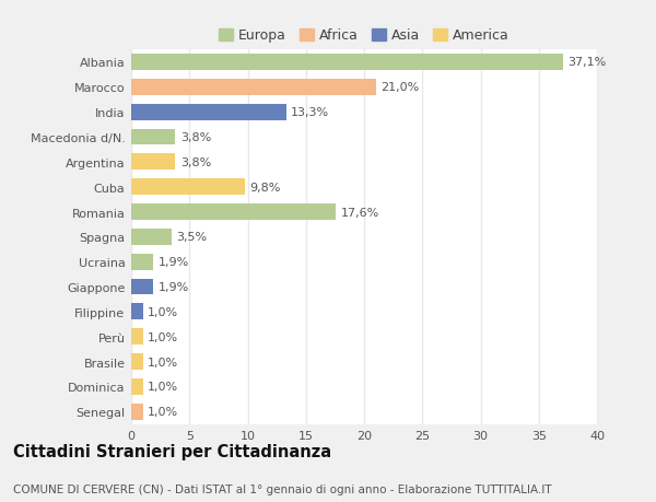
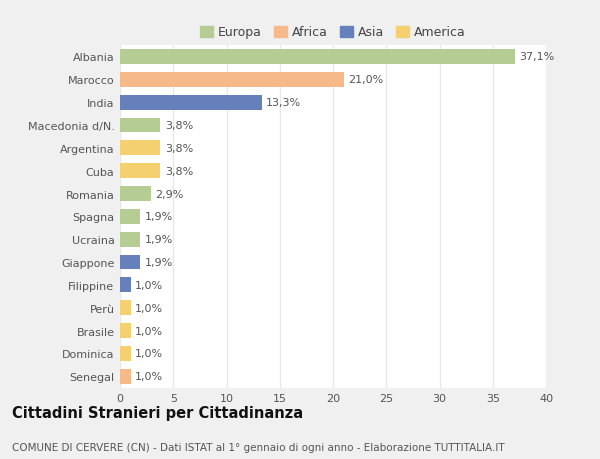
Cuba: 9,8% -> 3,8%
Romania: 17,6% -> 2,9%
Spagna: 3,5% -> 1,9%
